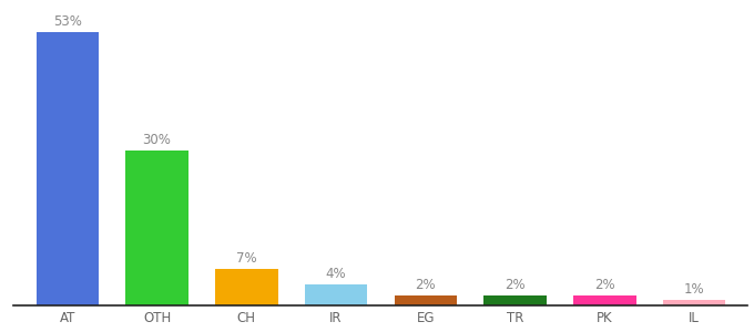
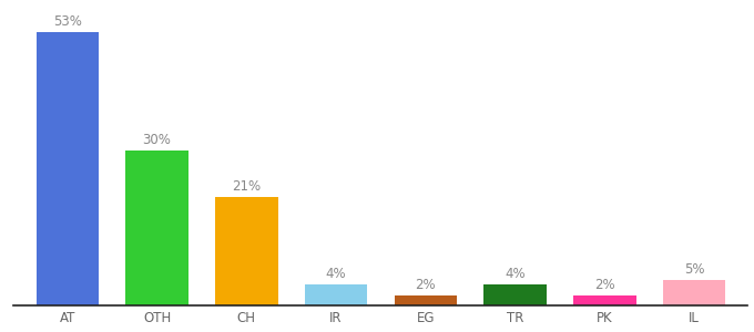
CH: 7% -> 21%
TR: 2% -> 4%
IL: 1% -> 5%
